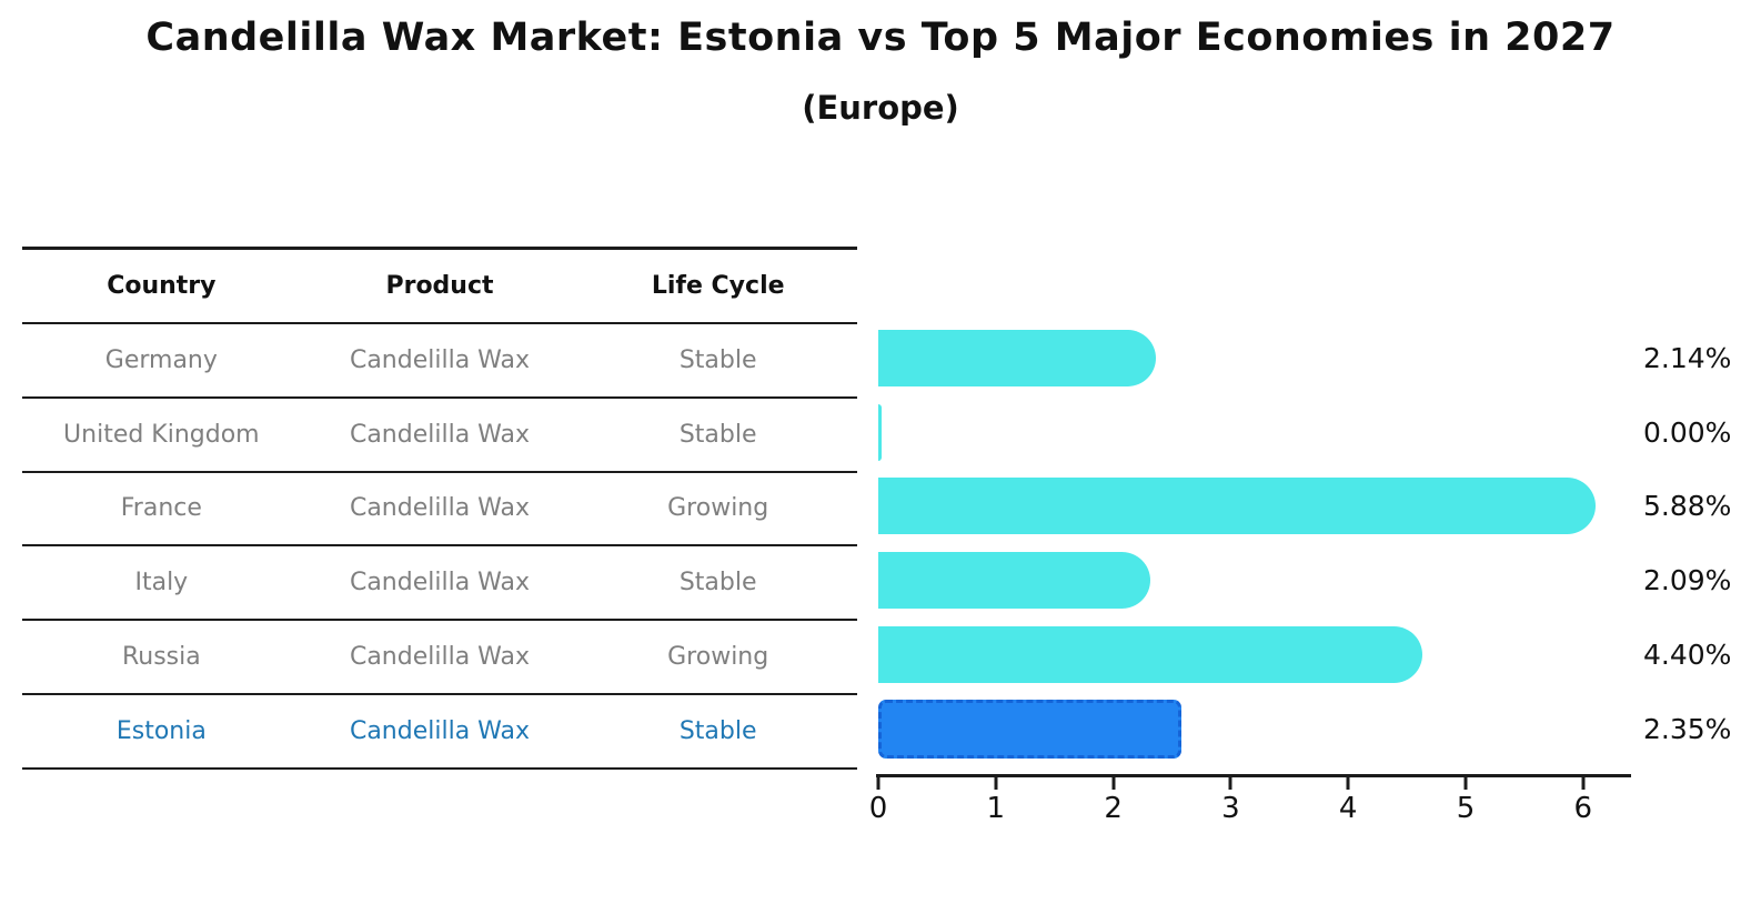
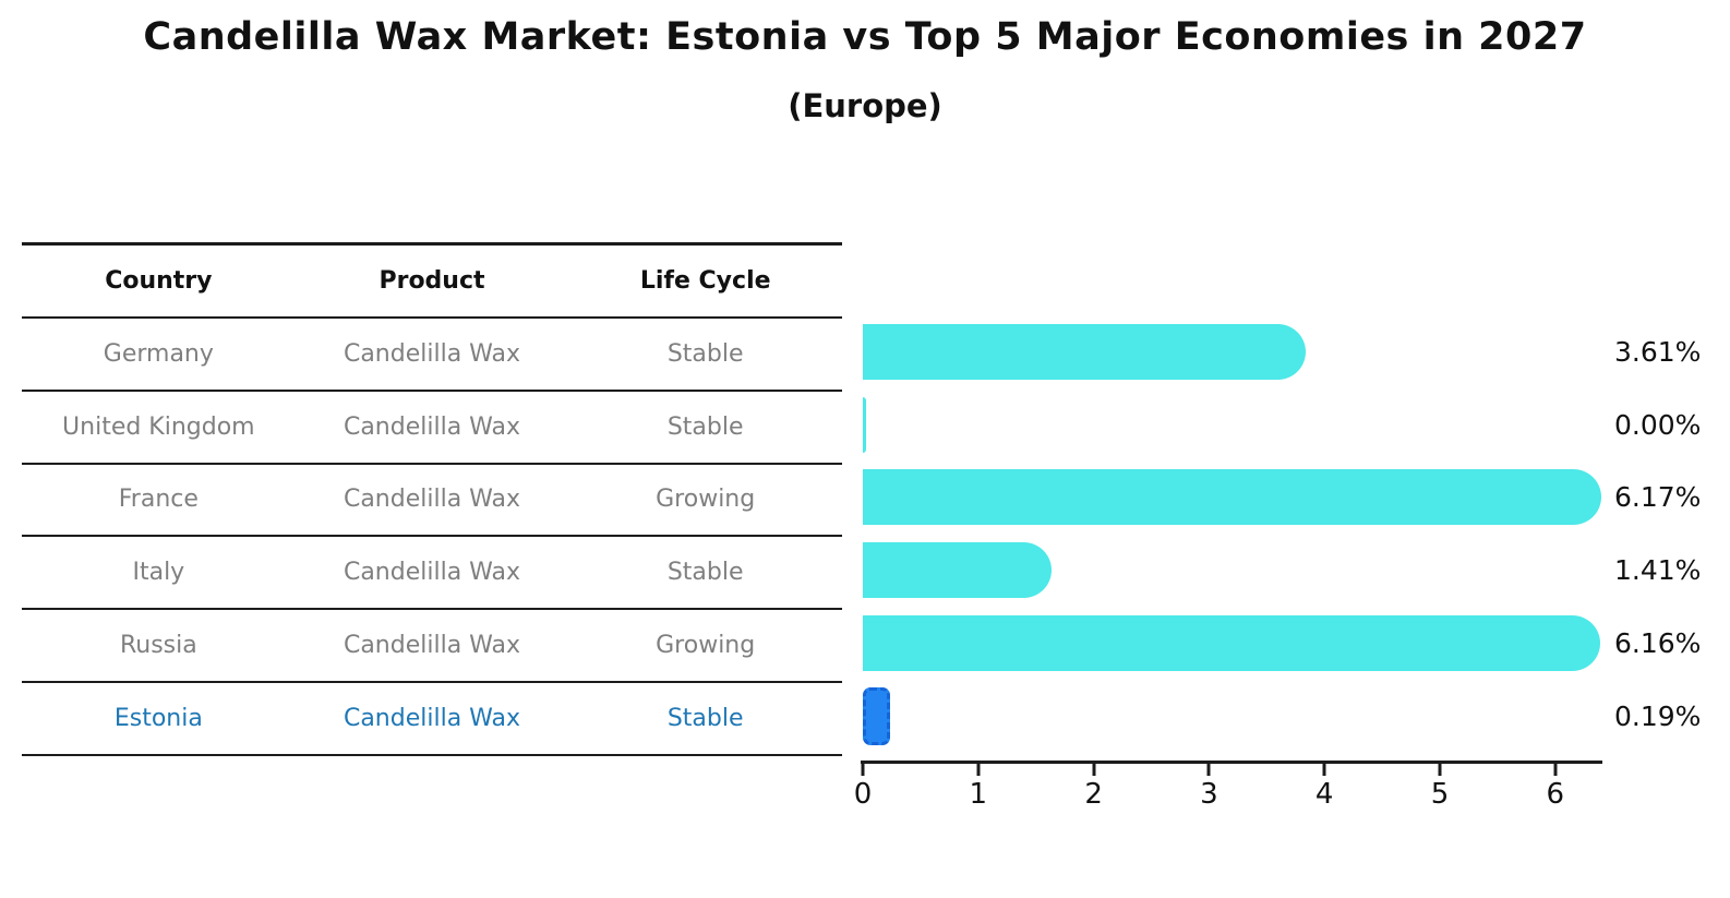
Germany: 2.14% -> 3.61%
France: 5.88% -> 6.17%
Italy: 2.09% -> 1.41%
Russia: 4.40% -> 6.16%
Estonia: 2.35% -> 0.19%
